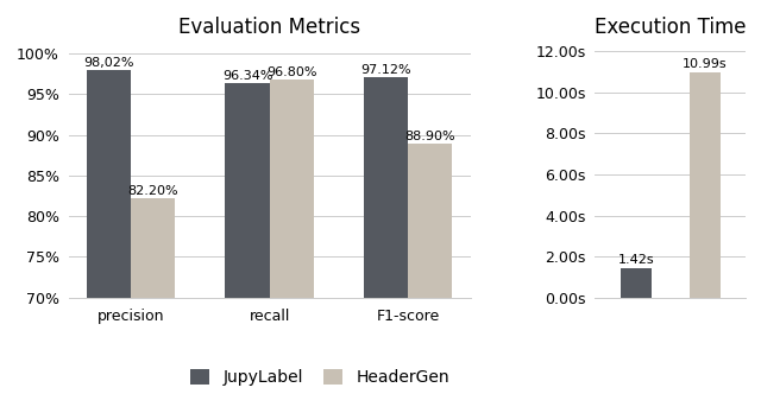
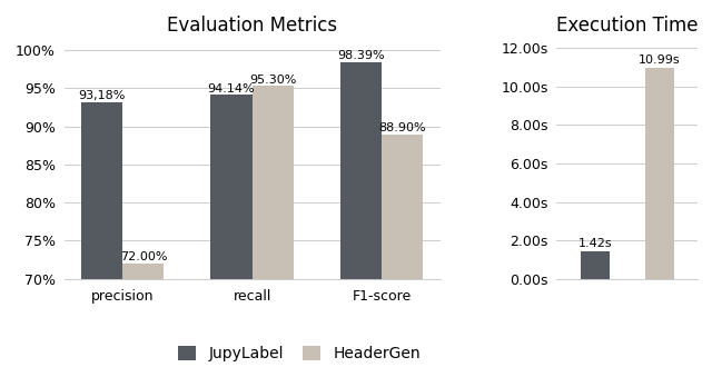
Evaluation Metrics/JupyLabel/precision: 98,02% -> 93,18%
Evaluation Metrics/HeaderGen/precision: 82.20% -> 72.00%
Evaluation Metrics/JupyLabel/recall: 96.34% -> 94.14%
Evaluation Metrics/HeaderGen/recall: 96.80% -> 95.30%
Evaluation Metrics/JupyLabel/F1-score: 97.12% -> 98.39%
